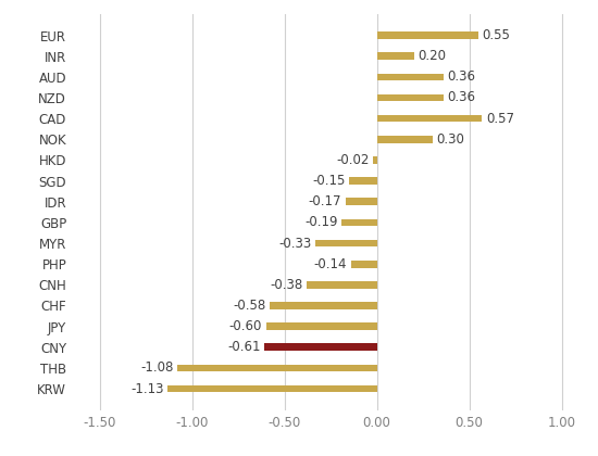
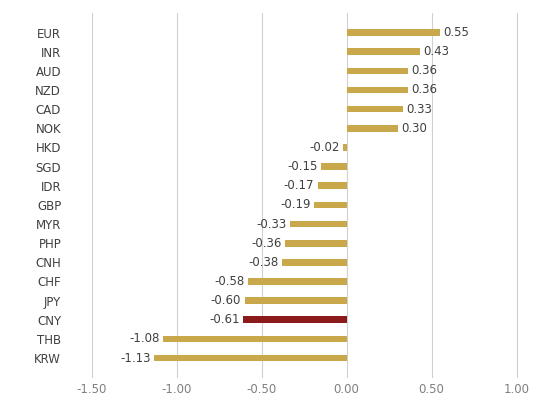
INR: 0.20 -> 0.43
CAD: 0.57 -> 0.33
PHP: -0.14 -> -0.36
